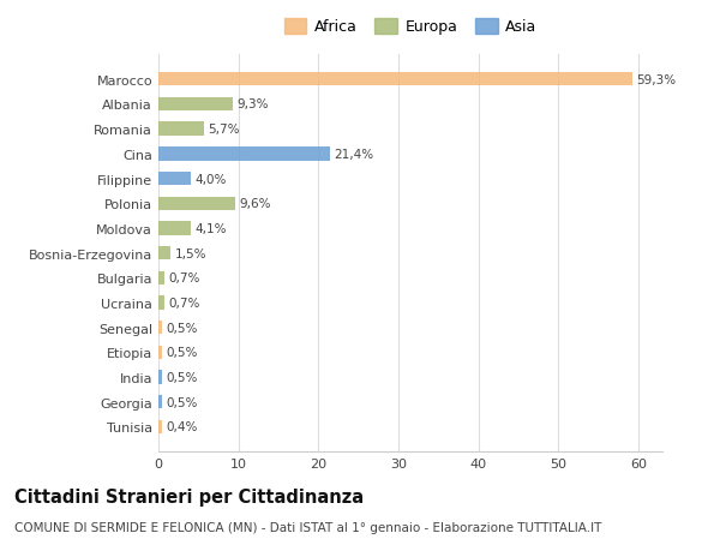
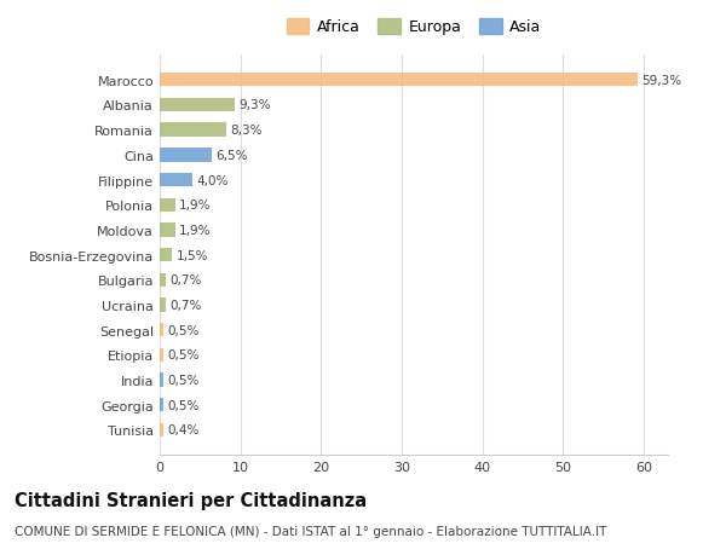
Romania: 5,7% -> 8,3%
Cina: 21,4% -> 6,5%
Polonia: 9,6% -> 1,9%
Moldova: 4,1% -> 1,9%
